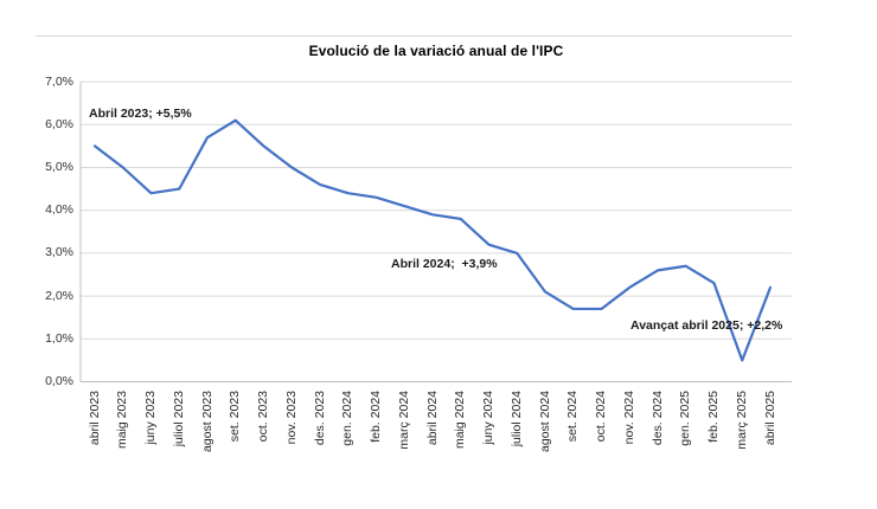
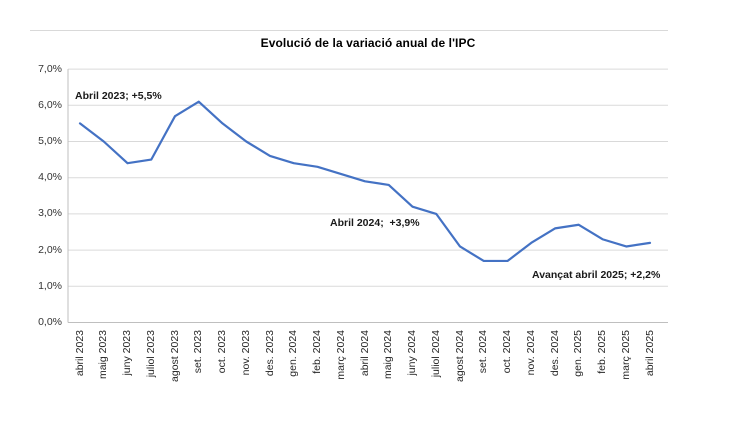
març 2025: 0,5% -> 2,1%
